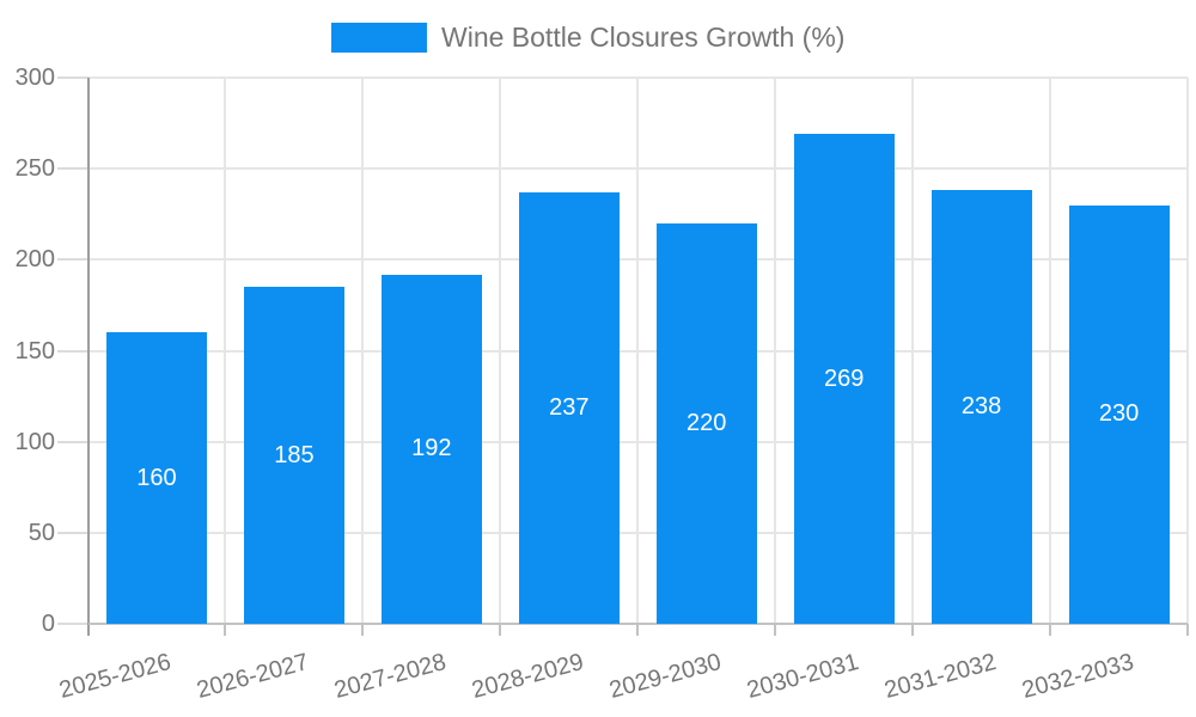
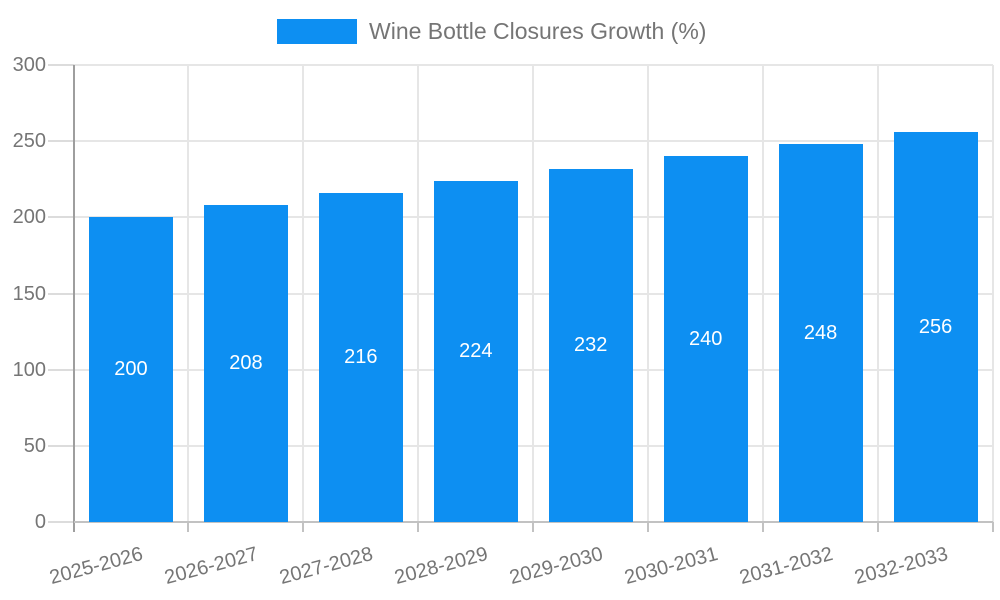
2025-2026: 160 -> 200
2026-2027: 185 -> 208
2027-2028: 192 -> 216
2028-2029: 237 -> 224
2029-2030: 220 -> 232
2030-2031: 269 -> 240
2031-2032: 238 -> 248
2032-2033: 230 -> 256
